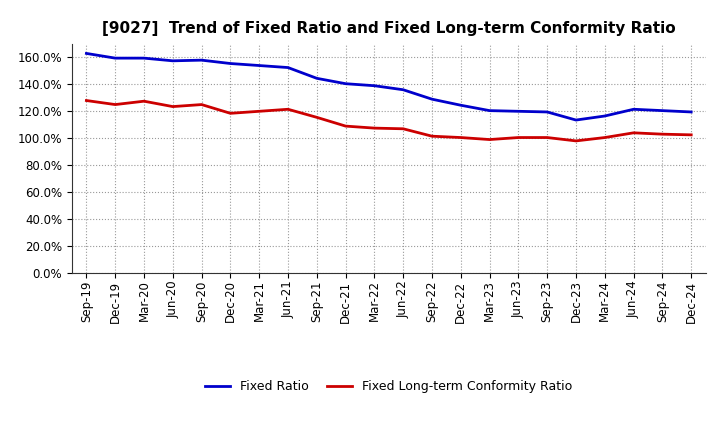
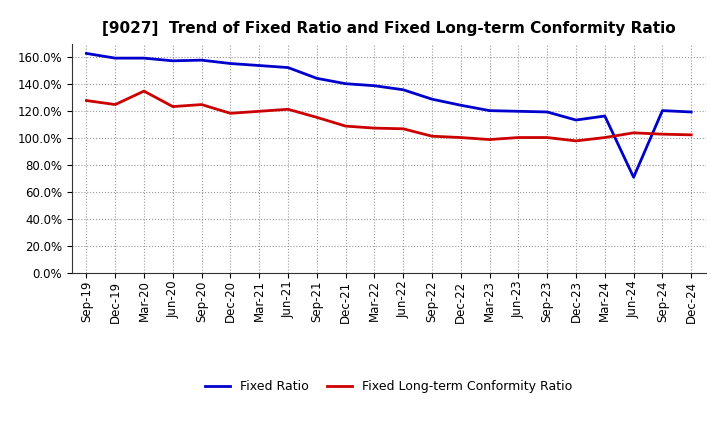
Fixed Long-term Conformity Ratio/Mar-20: 128% -> 135%
Fixed Ratio/Jun-24: 122% -> 71%
